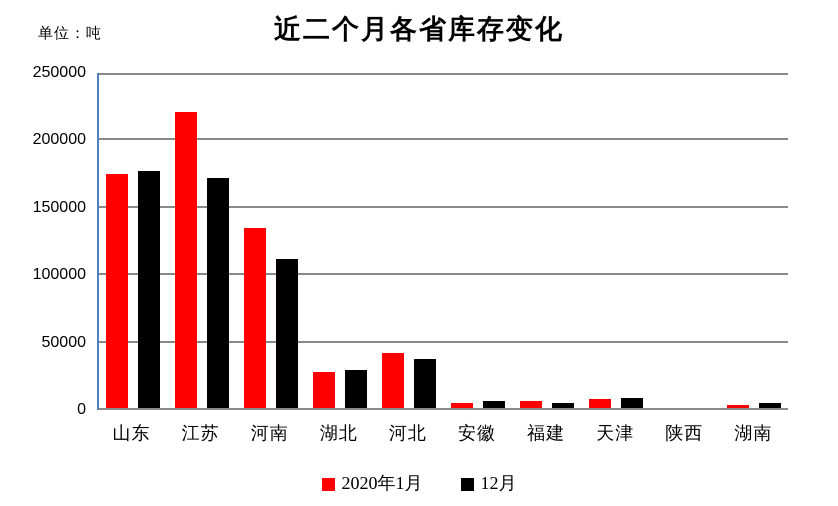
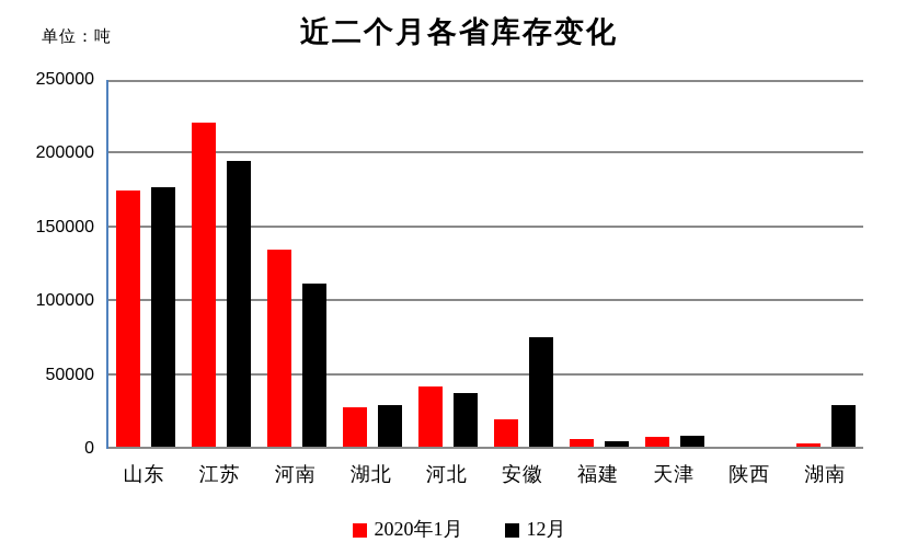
12月/江苏: 172000 -> 195000
2020年1月/安徽: 6000 -> 20000
12月/安徽: 6000 -> 76000
12月/湖南: 5000 -> 30000
